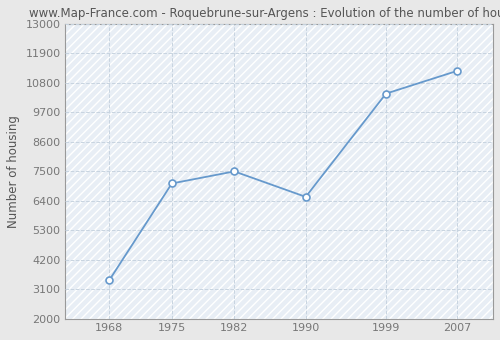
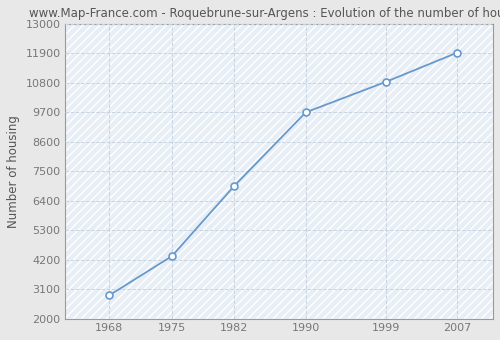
1968: 3450 -> 2880
1975: 7050 -> 4340
1982: 7500 -> 6960
1990: 6550 -> 9700
1999: 10400 -> 10840
2007: 11250 -> 11930
